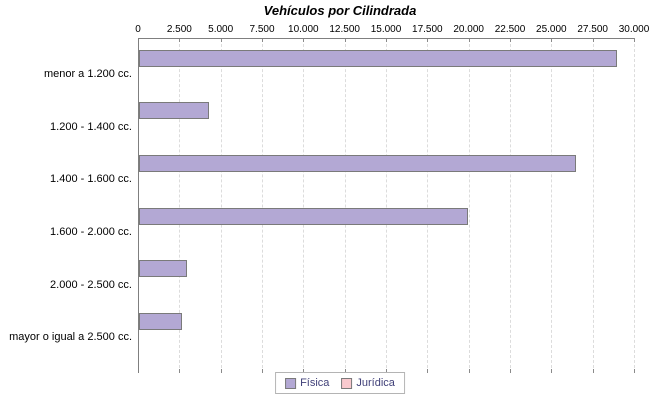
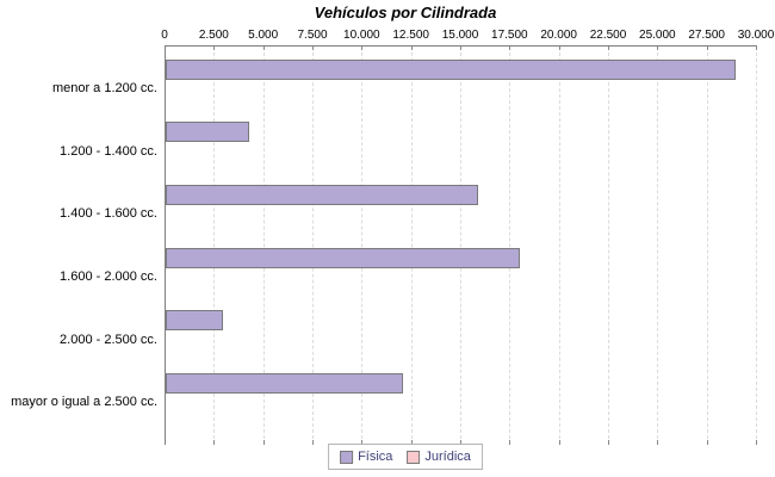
Física/1.400 - 1.600 cc.: 26500 -> 15900
Física/1.600 - 2.000 cc.: 20000 -> 18000
Física/mayor o igual a 2.500 cc.: 2600 -> 12100
